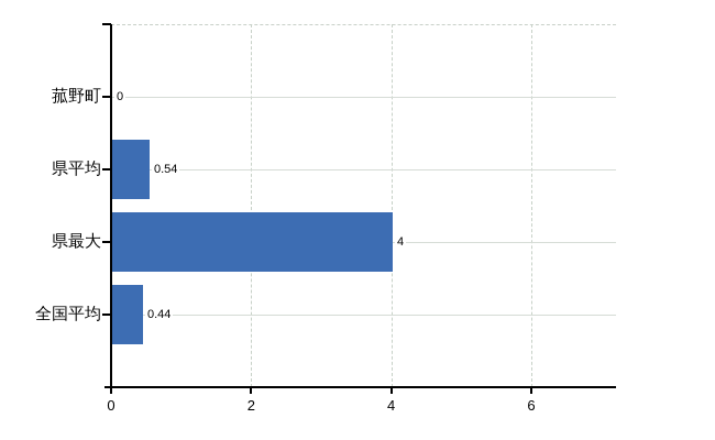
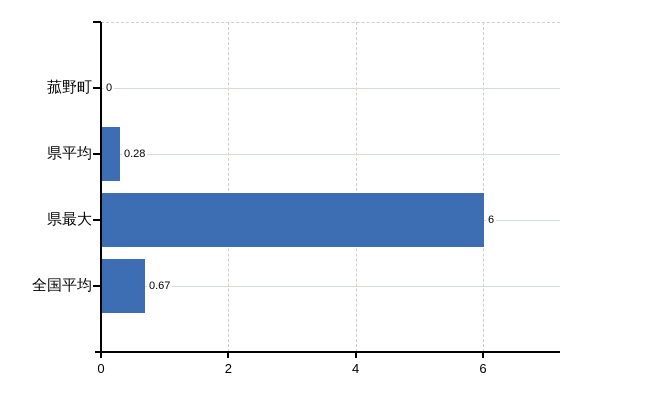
県平均: 0.54 -> 0.28
県最大: 4 -> 6
全国平均: 0.44 -> 0.67
